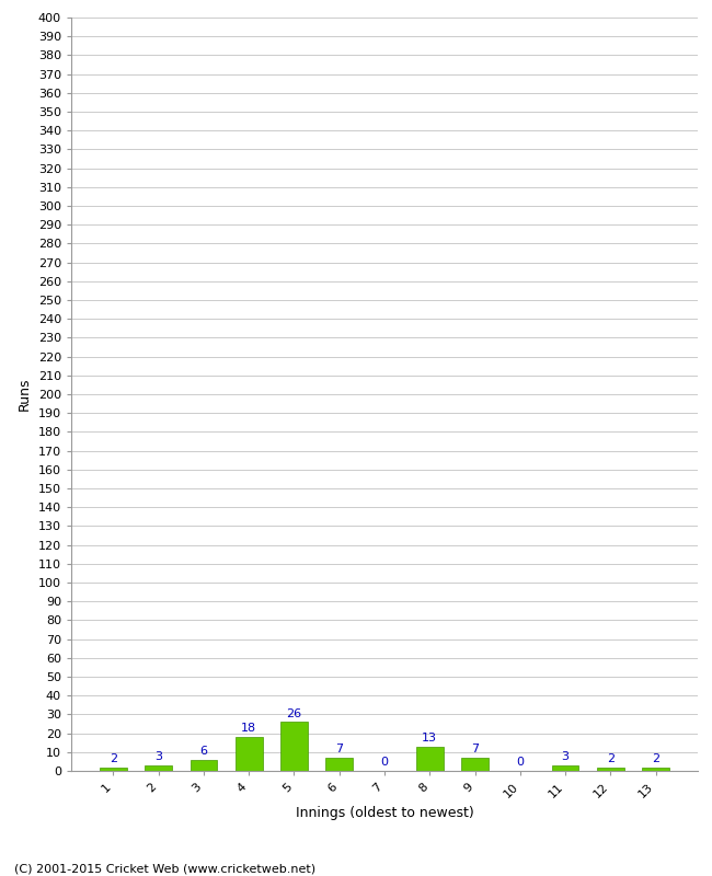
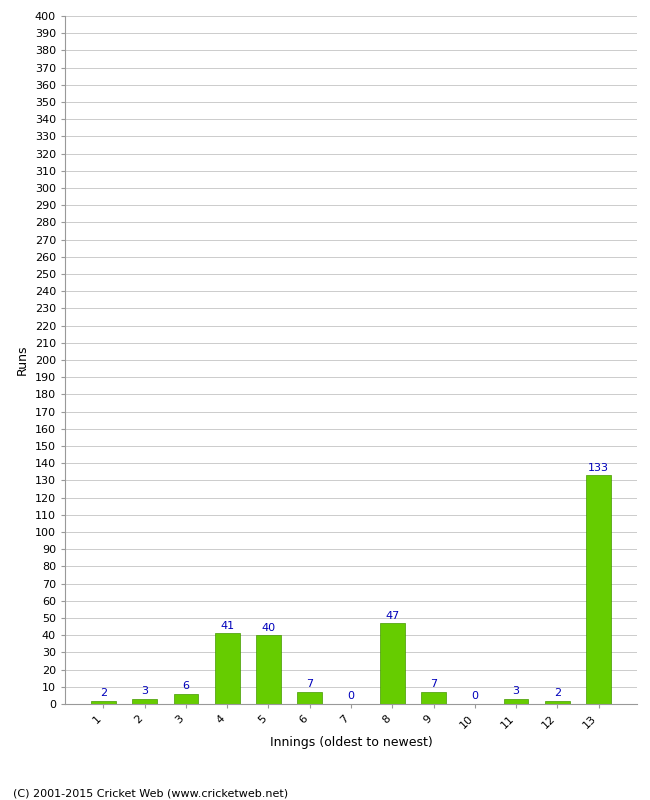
4: 18 -> 41
5: 26 -> 40
8: 13 -> 47
13: 2 -> 133
